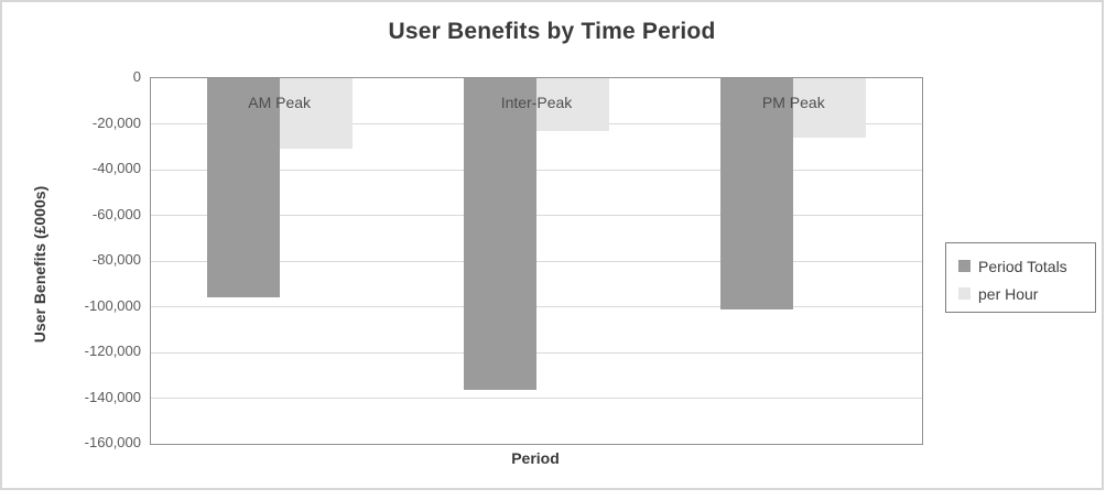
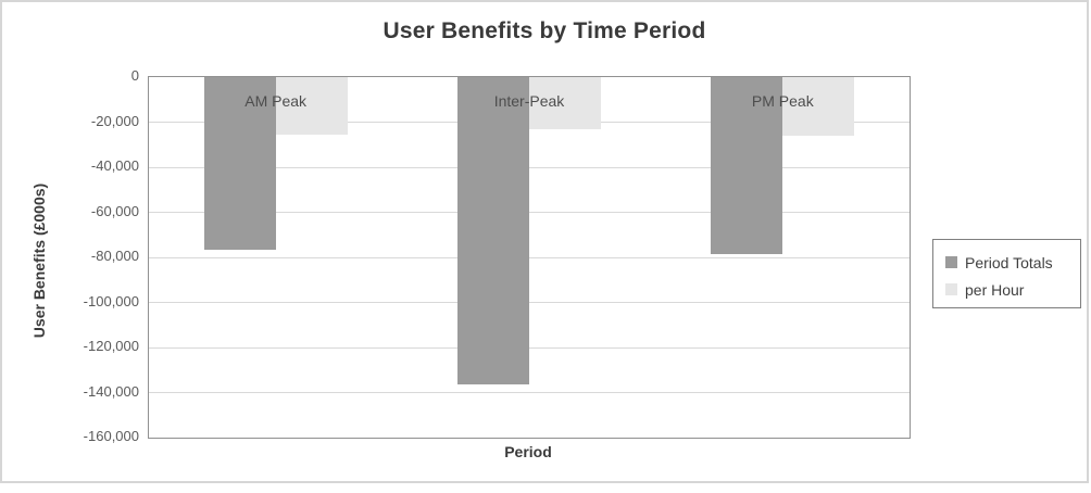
Period Totals/AM Peak: -96000 -> -76000
per Hour/AM Peak: -31000 -> -26000
Period Totals/PM Peak: -101000 -> -78000
